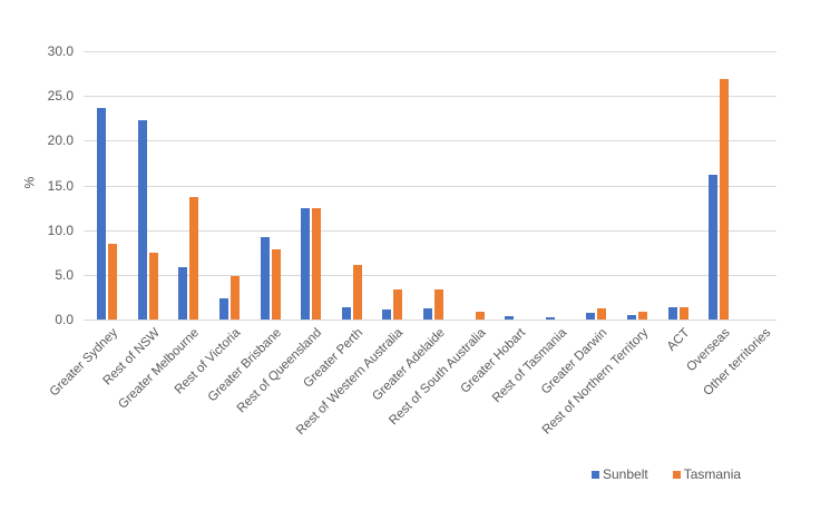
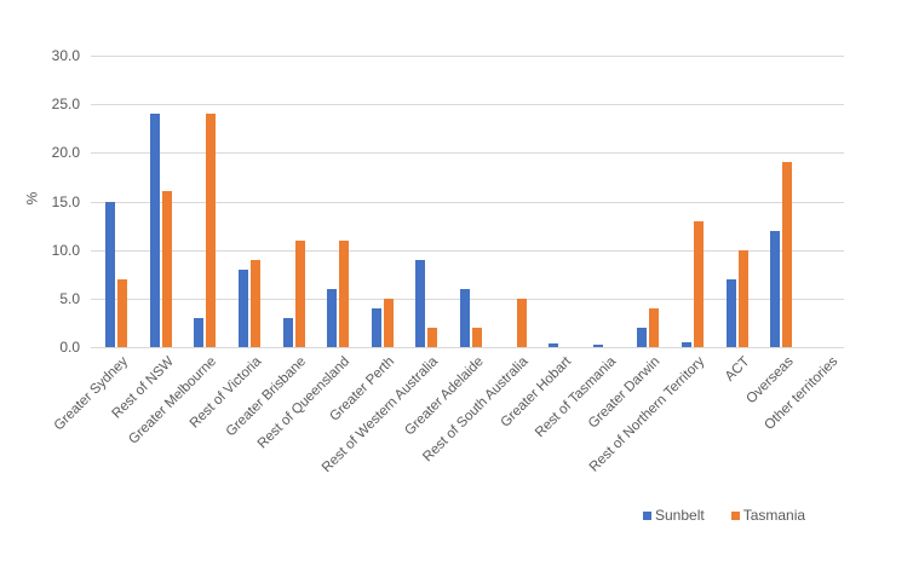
Sunbelt/Greater Sydney: 24 -> 15
Tasmania/Greater Sydney: 8 -> 7
Sunbelt/Rest of NSW: 22 -> 24
Tasmania/Rest of NSW: 8 -> 16
Sunbelt/Greater Melbourne: 6 -> 3
Tasmania/Greater Melbourne: 14 -> 24
Sunbelt/Rest of Victoria: 2 -> 8
Tasmania/Rest of Victoria: 5 -> 9
Sunbelt/Greater Brisbane: 9 -> 3
Tasmania/Greater Brisbane: 8 -> 11
Sunbelt/Rest of Queensland: 12 -> 6
Tasmania/Rest of Queensland: 12 -> 11
Sunbelt/Greater Perth: 1 -> 4
Tasmania/Greater Perth: 6 -> 5
Sunbelt/Rest of Western Australia: 1 -> 9
Tasmania/Rest of Western Australia: 3 -> 2
Sunbelt/Greater Adelaide: 1 -> 6
Tasmania/Greater Adelaide: 3 -> 2
Tasmania/Rest of South Australia: 1 -> 5
Sunbelt/Greater Darwin: 1 -> 2
Tasmania/Greater Darwin: 1 -> 4
Tasmania/Rest of Northern Territory: 1 -> 13
Sunbelt/ACT: 1 -> 7
Tasmania/ACT: 1 -> 10
Sunbelt/Overseas: 16 -> 12
Tasmania/Overseas: 27 -> 19
